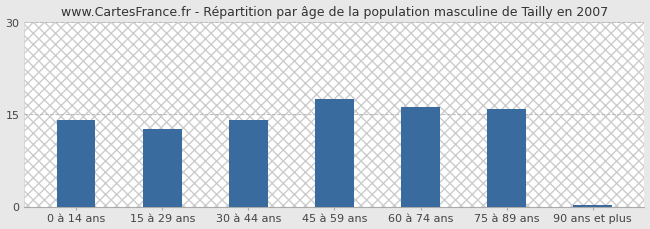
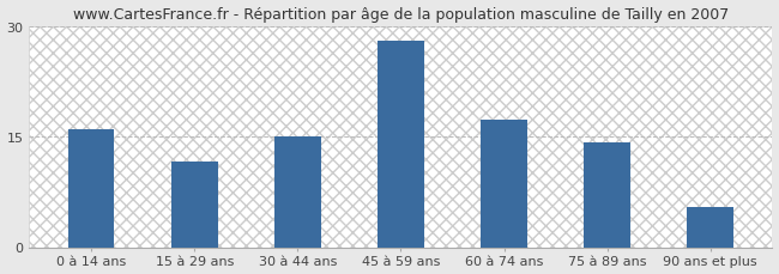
0 à 14 ans: 14.0 -> 16.0
15 à 29 ans: 12.5 -> 11.6
30 à 44 ans: 14.0 -> 15.0
45 à 59 ans: 17.5 -> 28.0
60 à 74 ans: 16.2 -> 17.2
75 à 89 ans: 15.8 -> 14.2
90 ans et plus: 0.3 -> 5.4
